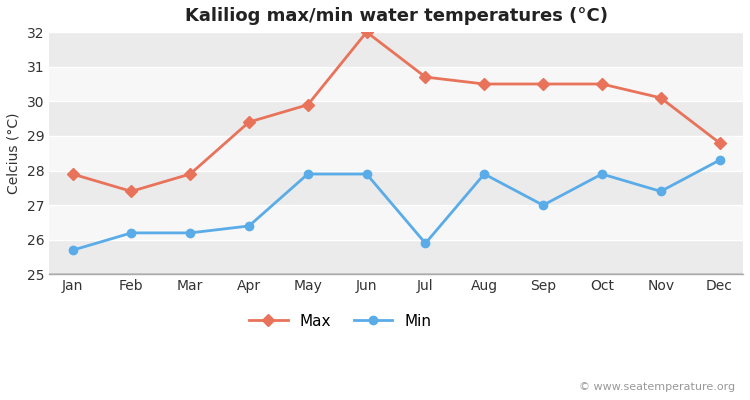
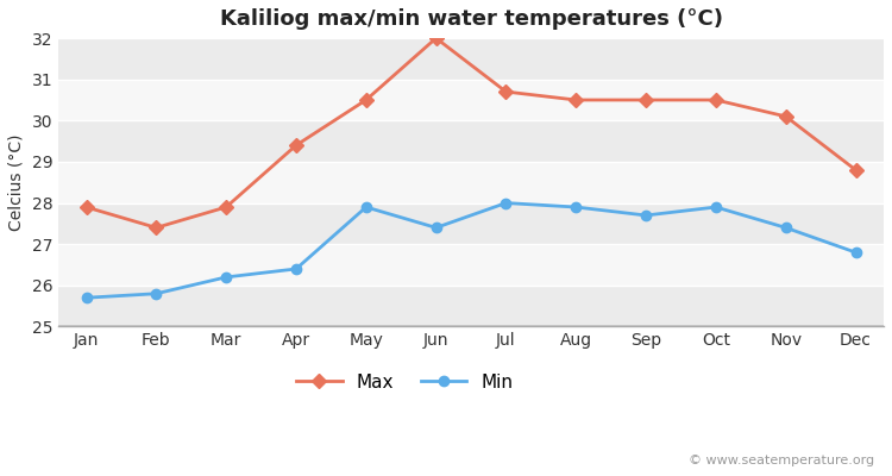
Min/Feb: 26.2 -> 25.8
Max/May: 29.9 -> 30.5
Min/Jun: 27.9 -> 27.4
Min/Jul: 25.9 -> 28.0
Min/Sep: 27.0 -> 27.7
Min/Dec: 28.3 -> 26.8
